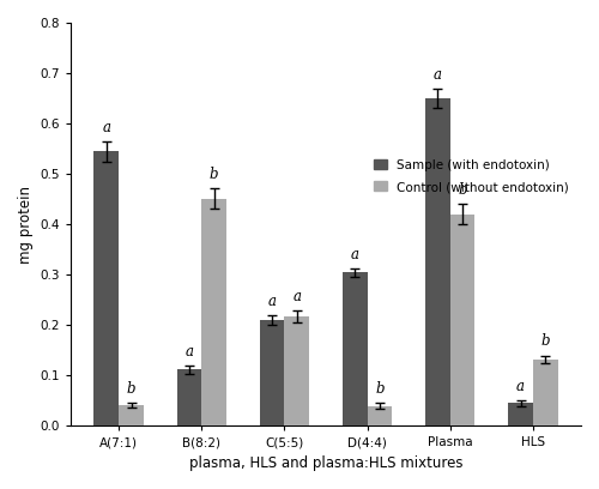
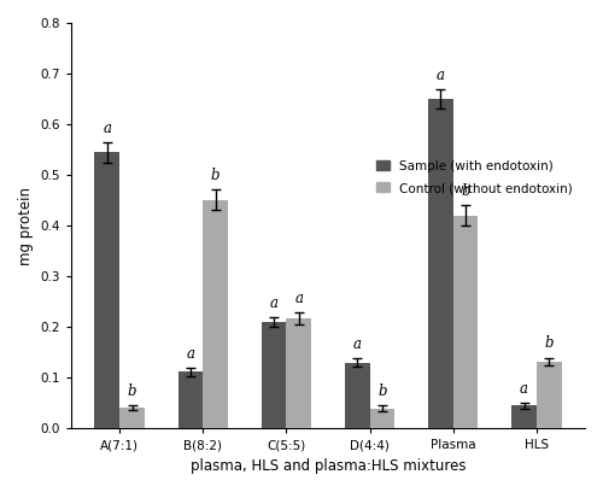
Sample (with endotoxin)/D(4:4): 0.305 -> 0.130
